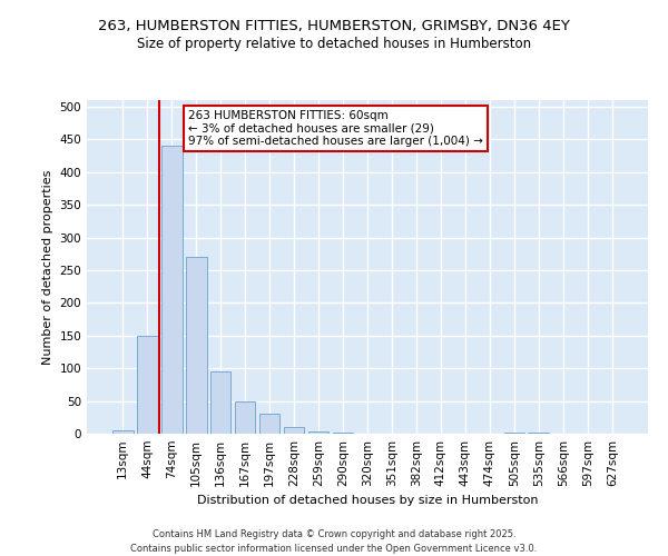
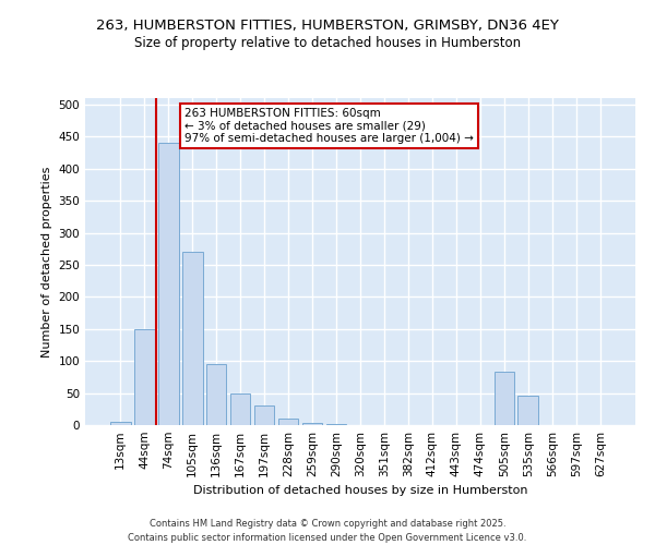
505sqm: 2 -> 84
535sqm: 2 -> 46
